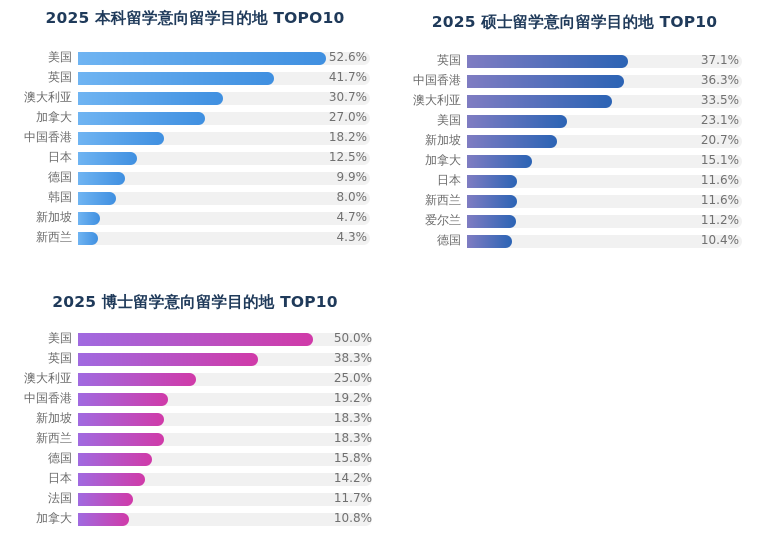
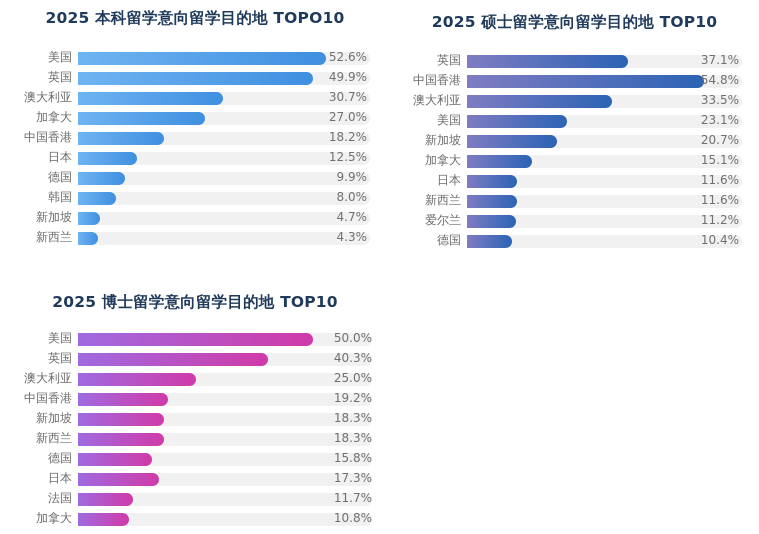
2025 本科留学意向留学目的地 TOPO10/英国: 41.7% -> 49.9%
2025 硕士留学意向留学目的地 TOP10/中国香港: 36.3% -> 54.8%
2025 博士留学意向留学目的地 TOP10/英国: 38.3% -> 40.3%
2025 博士留学意向留学目的地 TOP10/日本: 14.2% -> 17.3%
